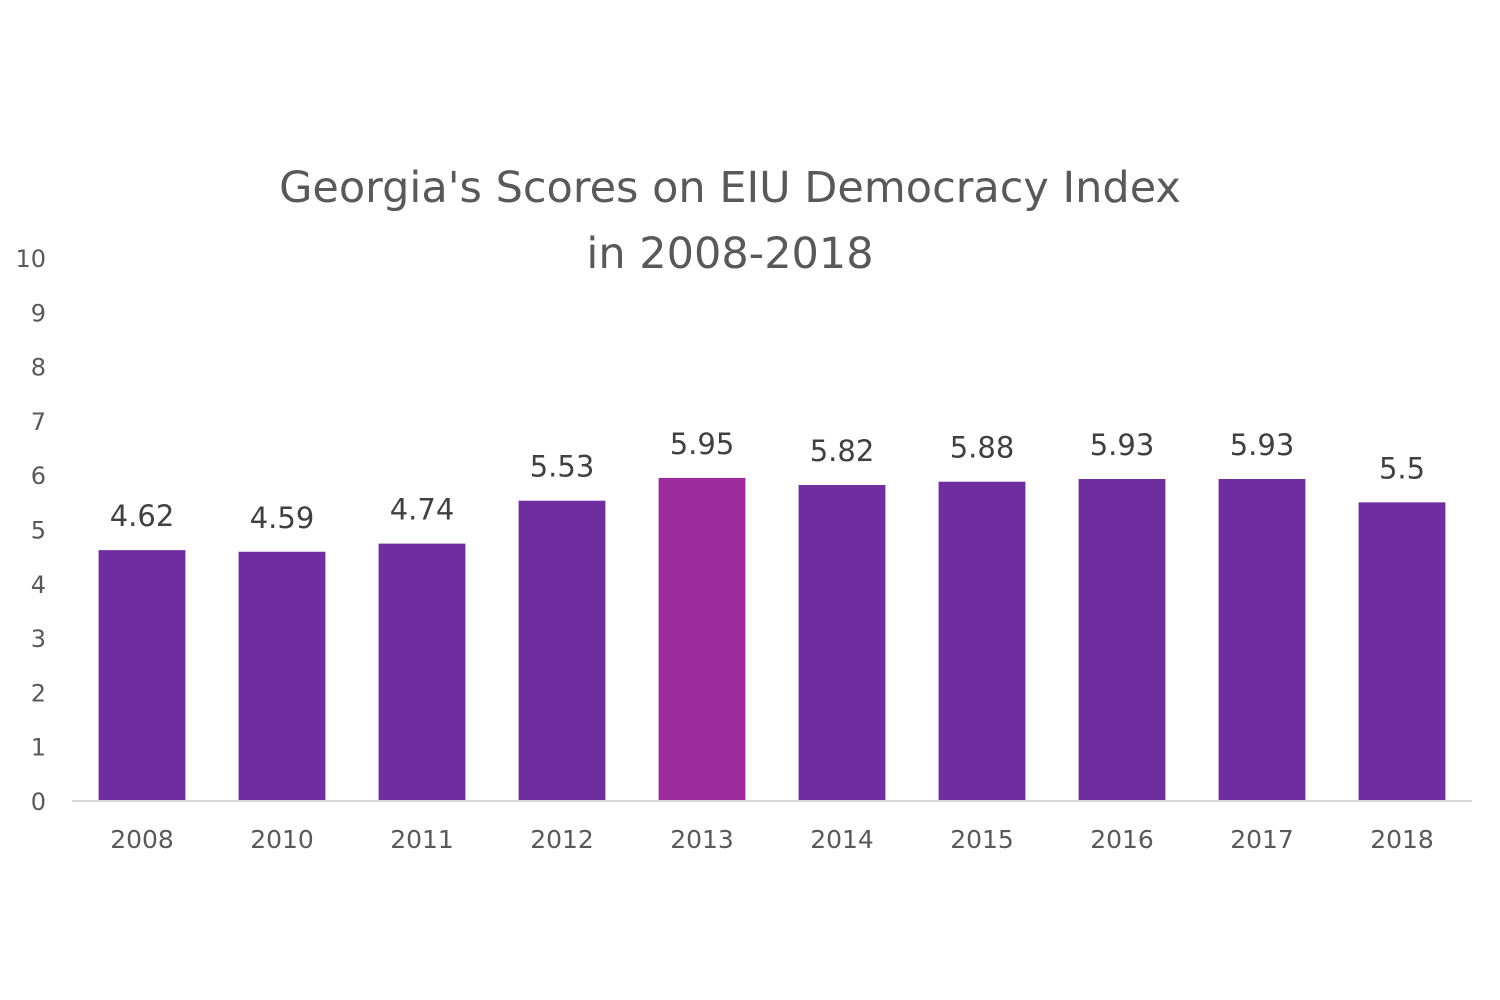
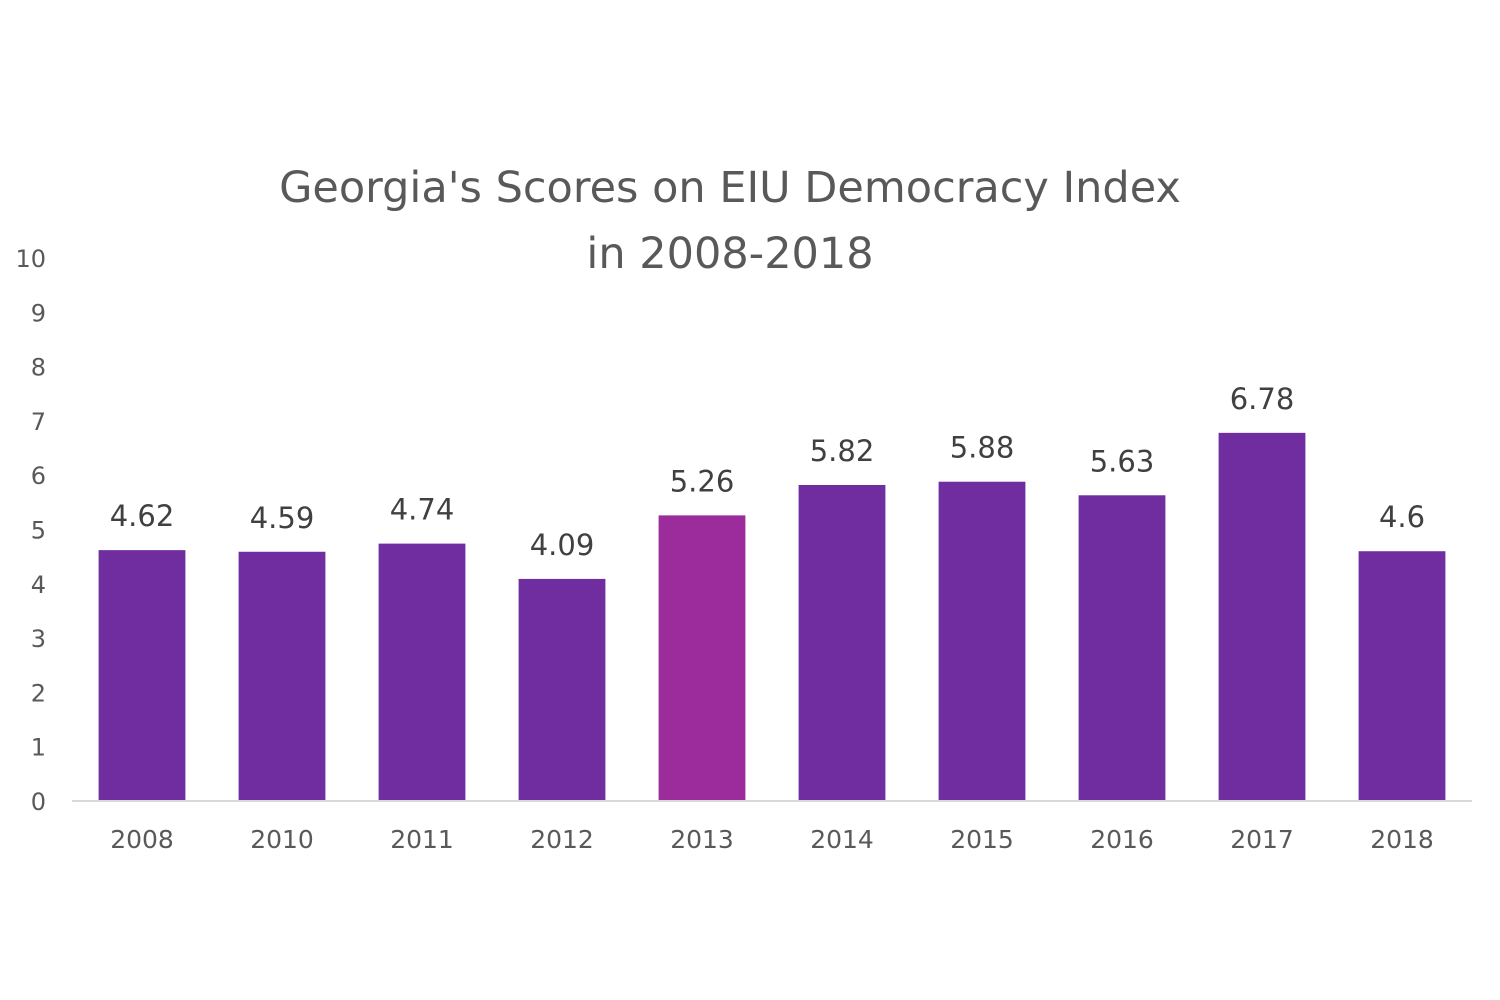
2012: 5.53 -> 4.09
2013: 5.95 -> 5.26
2016: 5.93 -> 5.63
2017: 5.93 -> 6.78
2018: 5.5 -> 4.6
